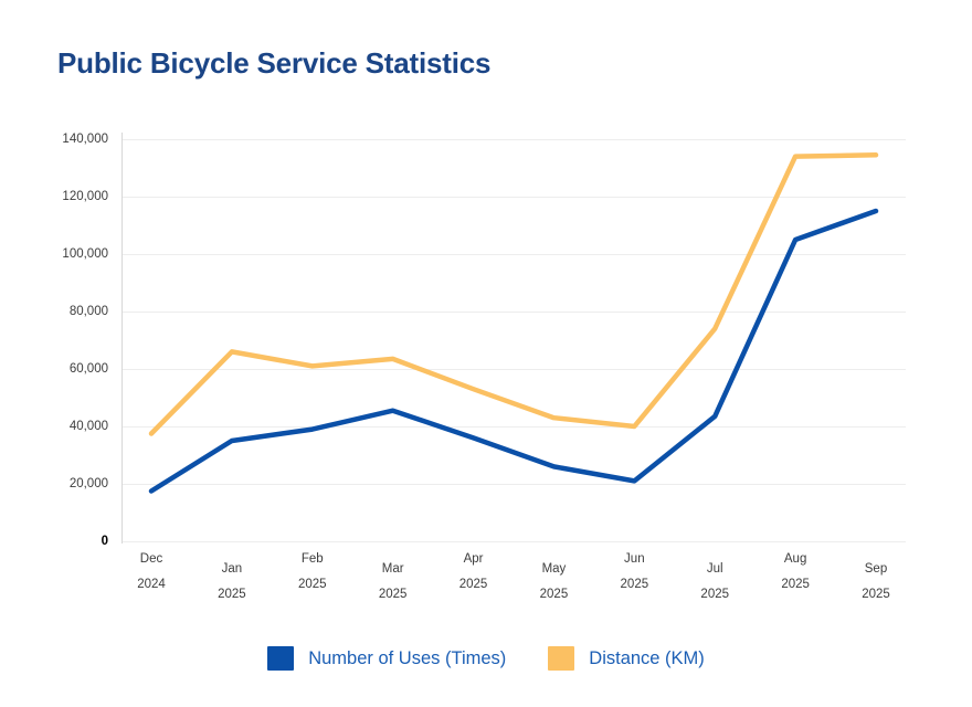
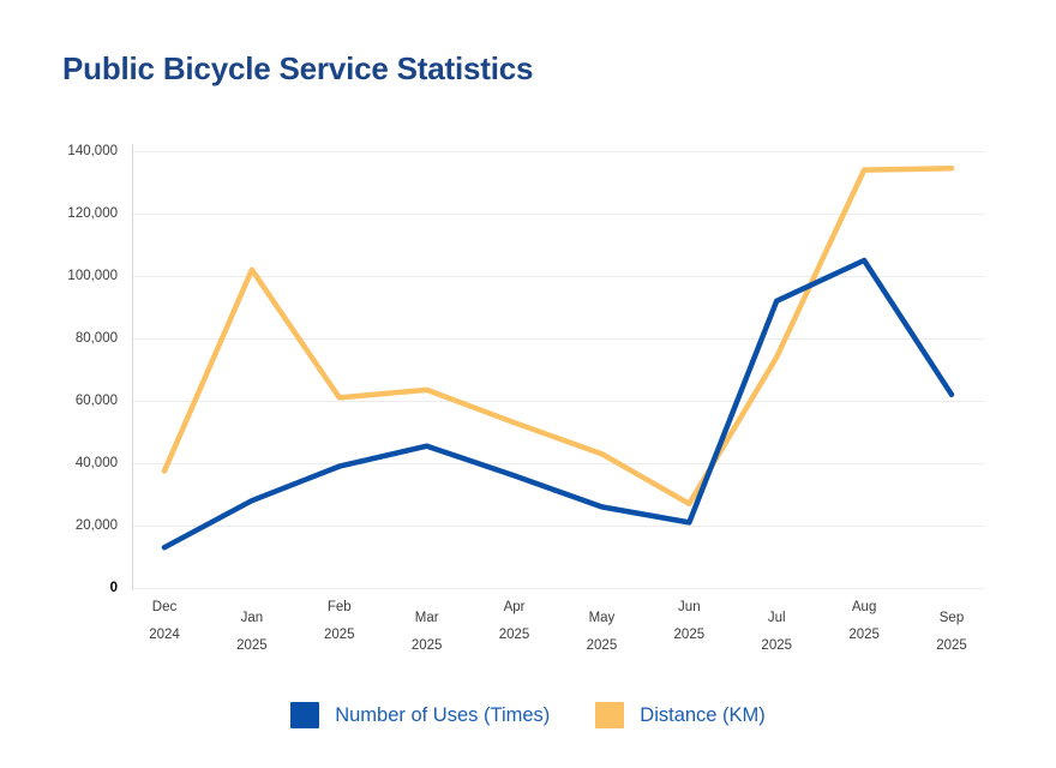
Number of Uses (Times)/Dec 2024: 18000 -> 13000
Number of Uses (Times)/Jan 2025: 35000 -> 28000
Distance (KM)/Jan 2025: 66000 -> 102000
Distance (KM)/Jun 2025: 40000 -> 27000
Number of Uses (Times)/Jul 2025: 44000 -> 92000
Number of Uses (Times)/Sep 2025: 115000 -> 62000
